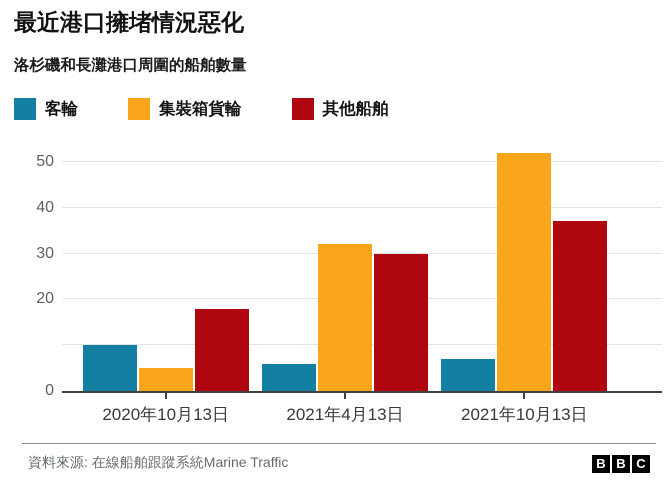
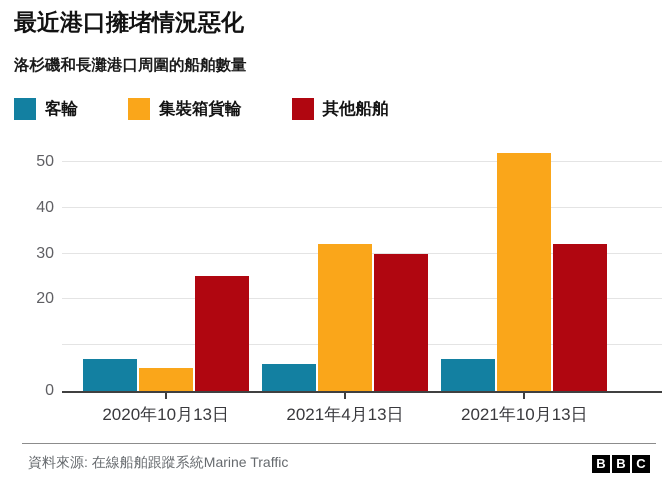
客輪/2020年10月13日: 10 -> 7
其他船舶/2020年10月13日: 18 -> 25
其他船舶/2021年10月13日: 37 -> 32
